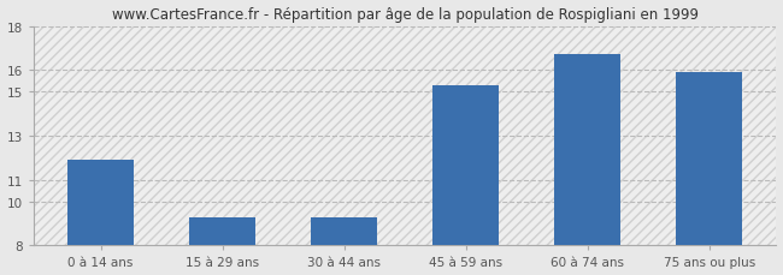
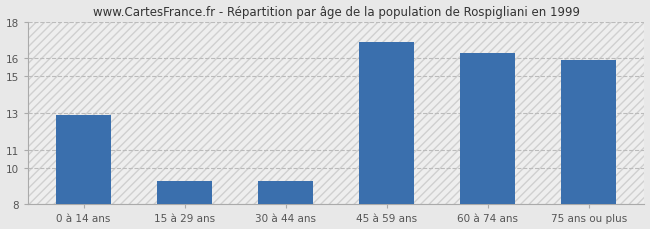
0 à 14 ans: 11.9 -> 12.9
45 à 59 ans: 15.3 -> 16.9
60 à 74 ans: 16.7 -> 16.3
